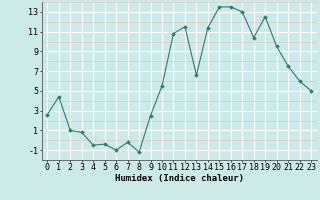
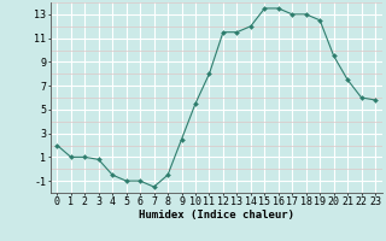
0: 2.6 -> 2.0
1: 4.4 -> 1.0
5: -0.4 -> -1.0
7: -0.2 -> -1.5
8: -1.2 -> -0.5
11: 10.8 -> 8.0
13: 6.6 -> 11.5
14: 11.4 -> 12.0
18: 10.4 -> 13.0
23: 5.0 -> 5.8
